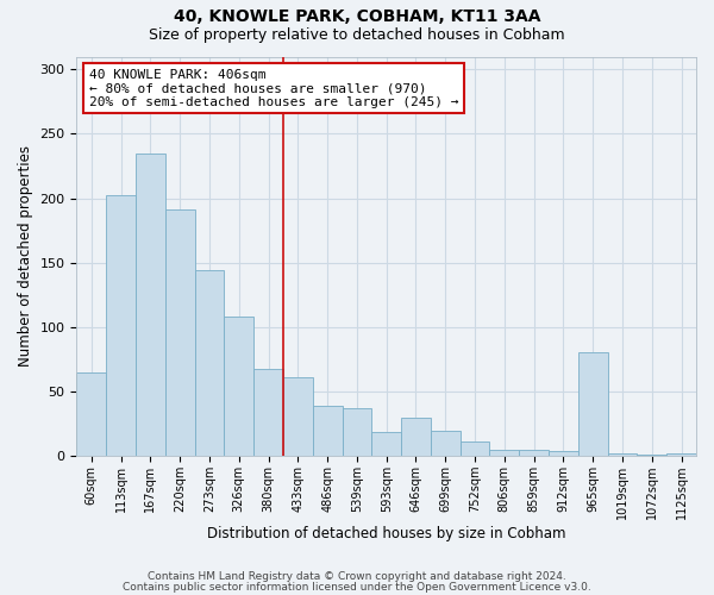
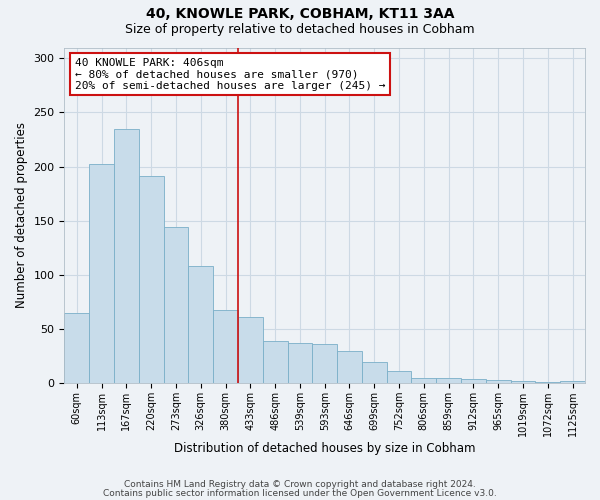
593sqm: 19 -> 36
965sqm: 81 -> 3
